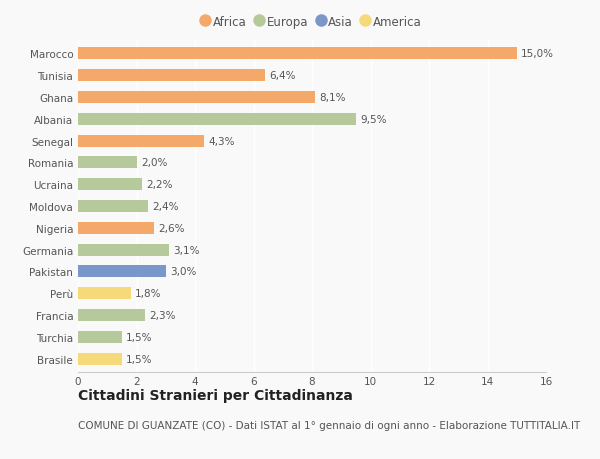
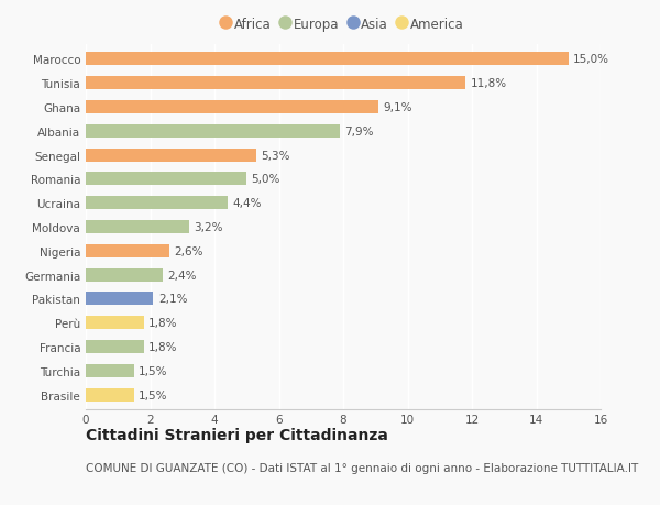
Tunisia: 6,4% -> 11,8%
Ghana: 8,1% -> 9,1%
Albania: 9,5% -> 7,9%
Senegal: 4,3% -> 5,3%
Romania: 2,0% -> 5,0%
Ucraina: 2,2% -> 4,4%
Moldova: 2,4% -> 3,2%
Germania: 3,1% -> 2,4%
Pakistan: 3,0% -> 2,1%
Francia: 2,3% -> 1,8%
